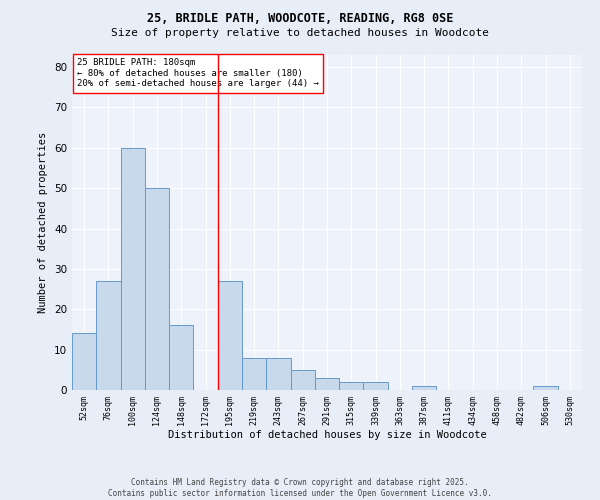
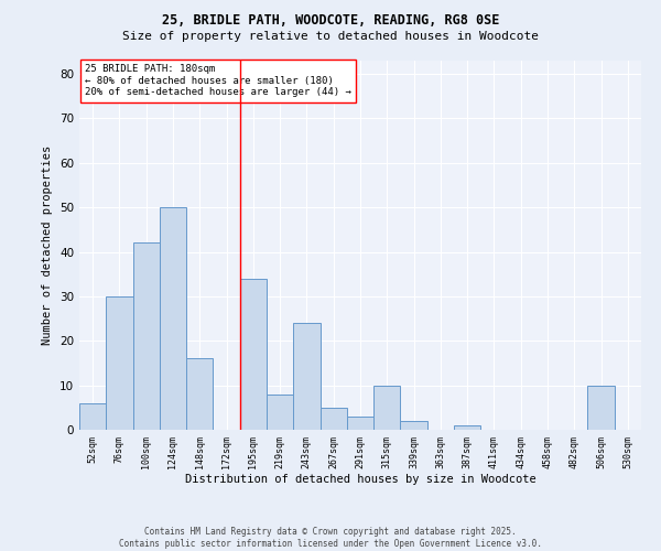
52sqm: 14 -> 6
76sqm: 27 -> 30
100sqm: 60 -> 42
195sqm: 27 -> 34
243sqm: 8 -> 24
315sqm: 2 -> 10
506sqm: 1 -> 10
